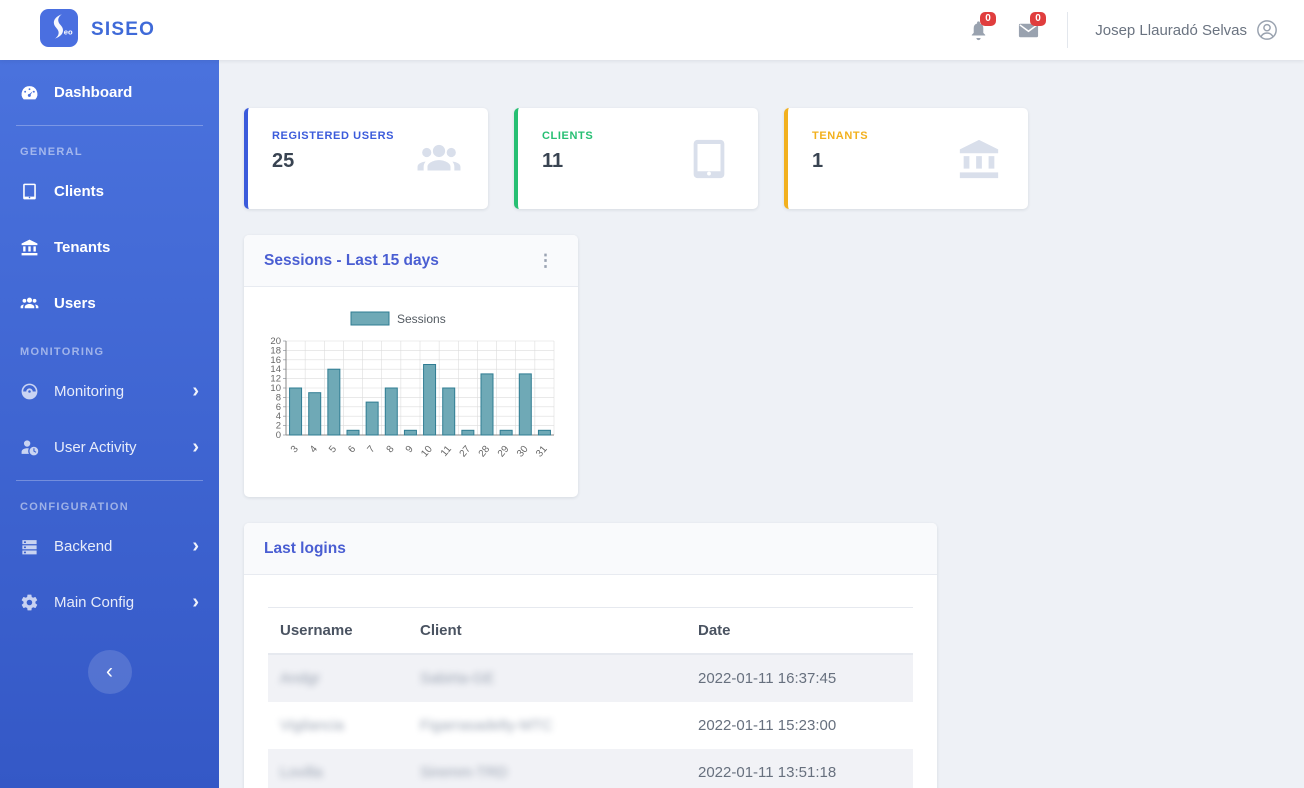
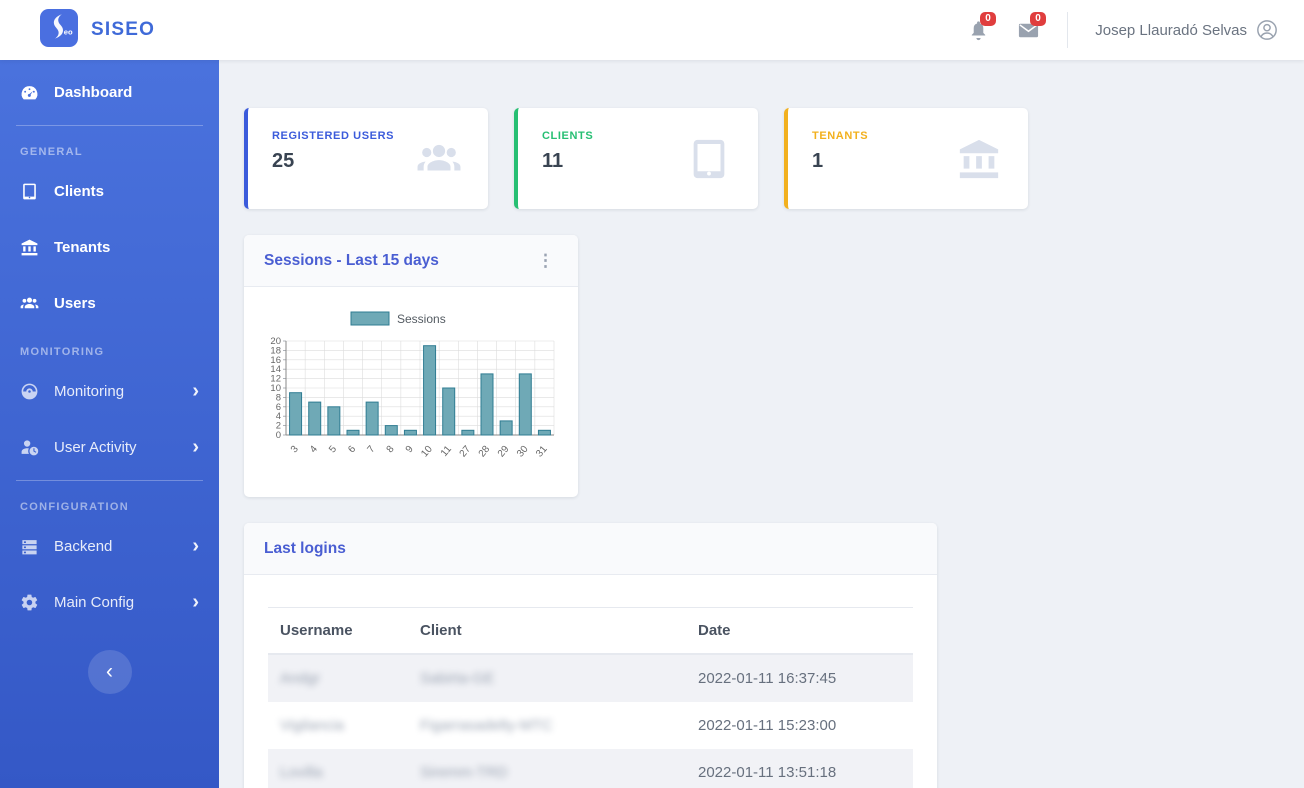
3: 10 -> 9
4: 9 -> 7
5: 14 -> 6
8: 10 -> 2
10: 15 -> 19
29: 1 -> 3
